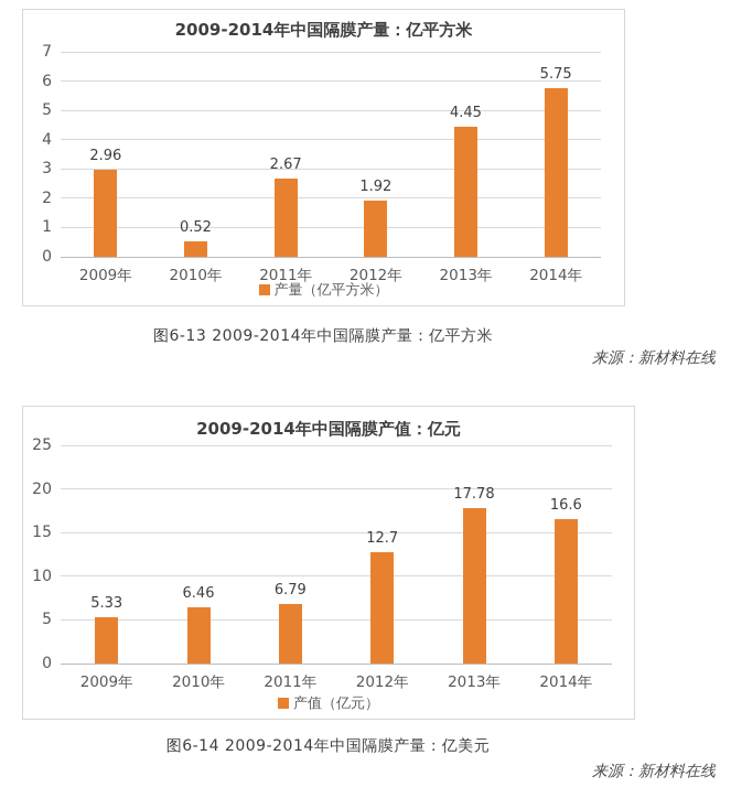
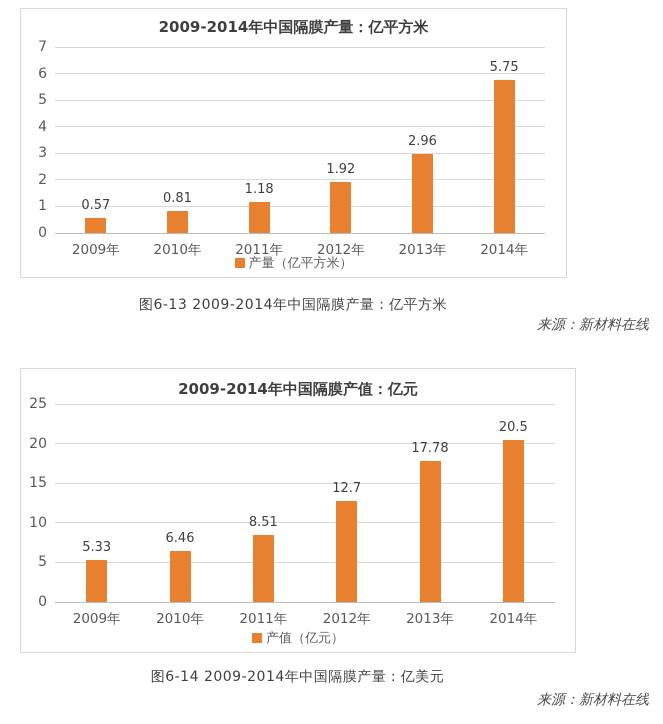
2009-2014年中国隔膜产量：亿平方米/2009年: 2.96 -> 0.57
2009-2014年中国隔膜产量：亿平方米/2010年: 0.52 -> 0.81
2009-2014年中国隔膜产量：亿平方米/2011年: 2.67 -> 1.18
2009-2014年中国隔膜产量：亿平方米/2013年: 4.45 -> 2.96
2009-2014年中国隔膜产值：亿元/2011年: 6.79 -> 8.51
2009-2014年中国隔膜产值：亿元/2014年: 16.6 -> 20.5
